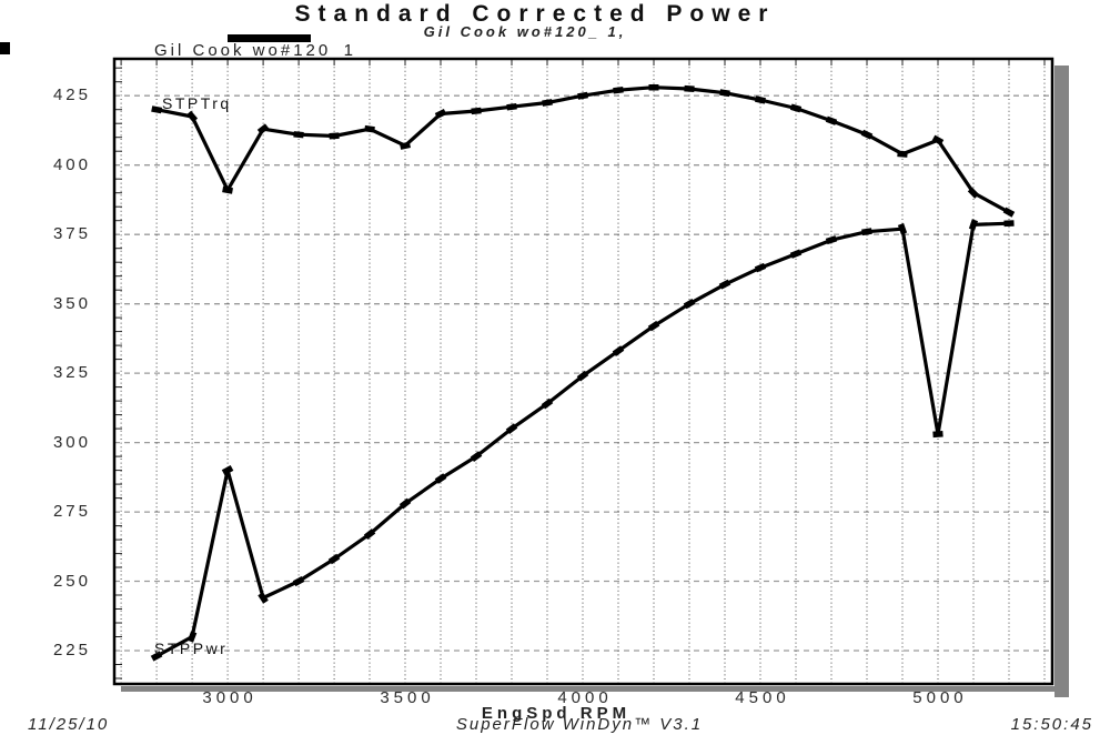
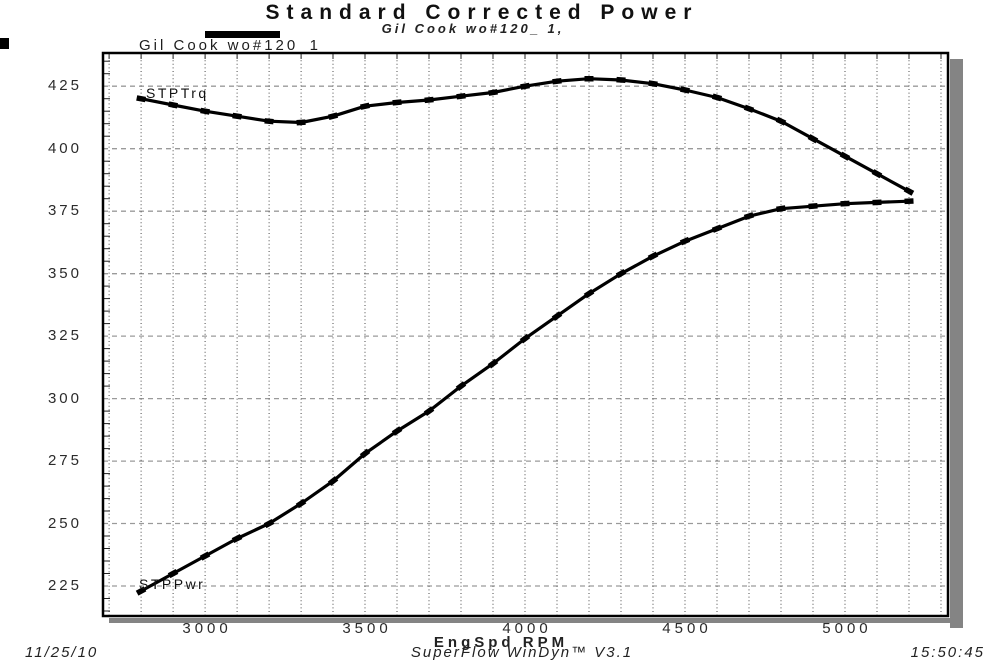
STPTrq/3000: 391 -> 415
STPPwr/3000: 290 -> 237
STPTrq/3500: 407 -> 417
STPTrq/5000: 409 -> 397
STPPwr/5000: 303 -> 378
